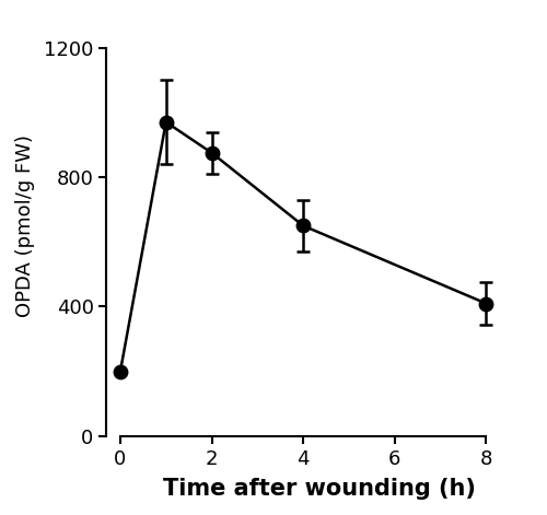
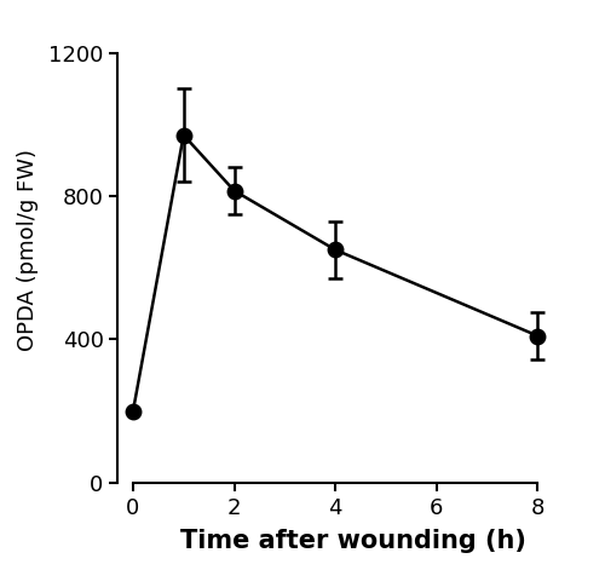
2: 875 -> 815
